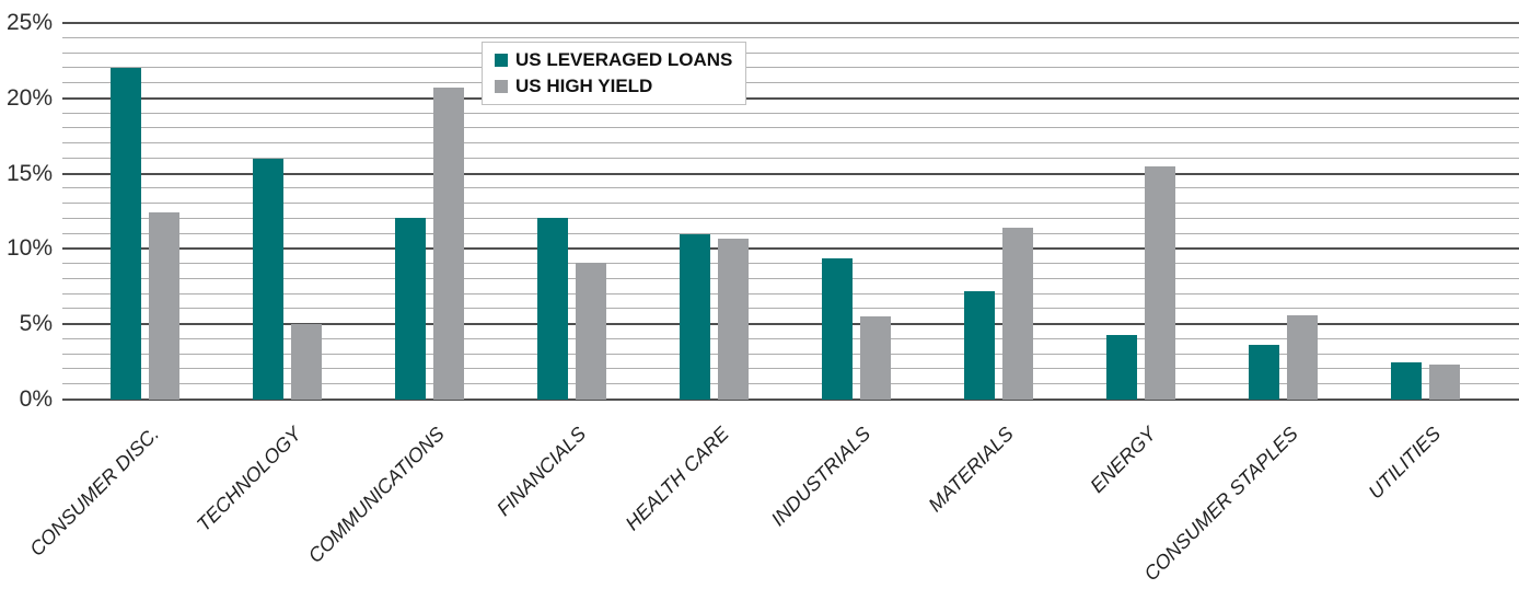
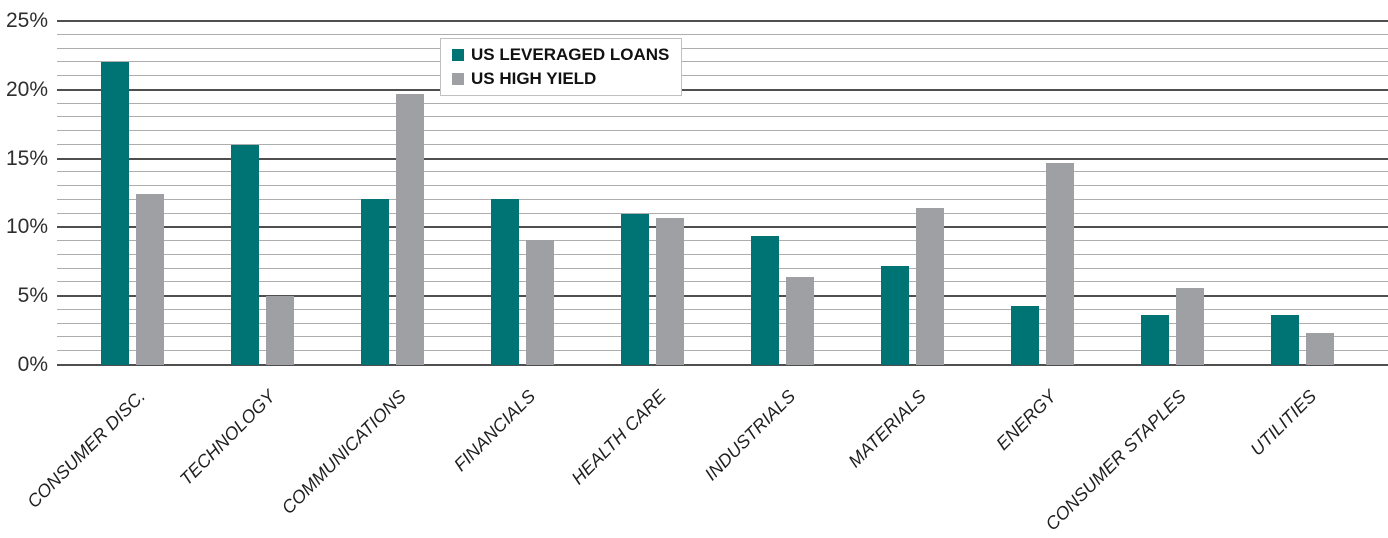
US HIGH YIELD/COMMUNICATIONS: 20.7% -> 19.7%
US HIGH YIELD/INDUSTRIALS: 5.5% -> 6.4%
US HIGH YIELD/ENERGY: 15.5% -> 14.7%
US LEVERAGED LOANS/UTILITIES: 2.5% -> 3.6%
